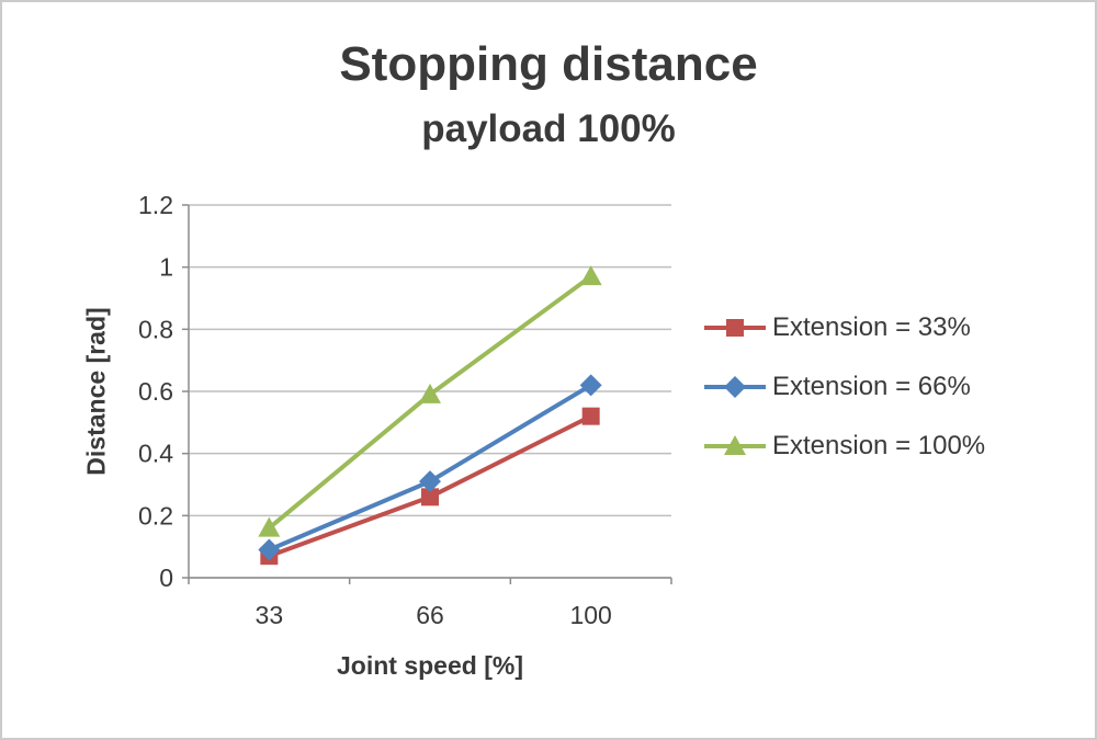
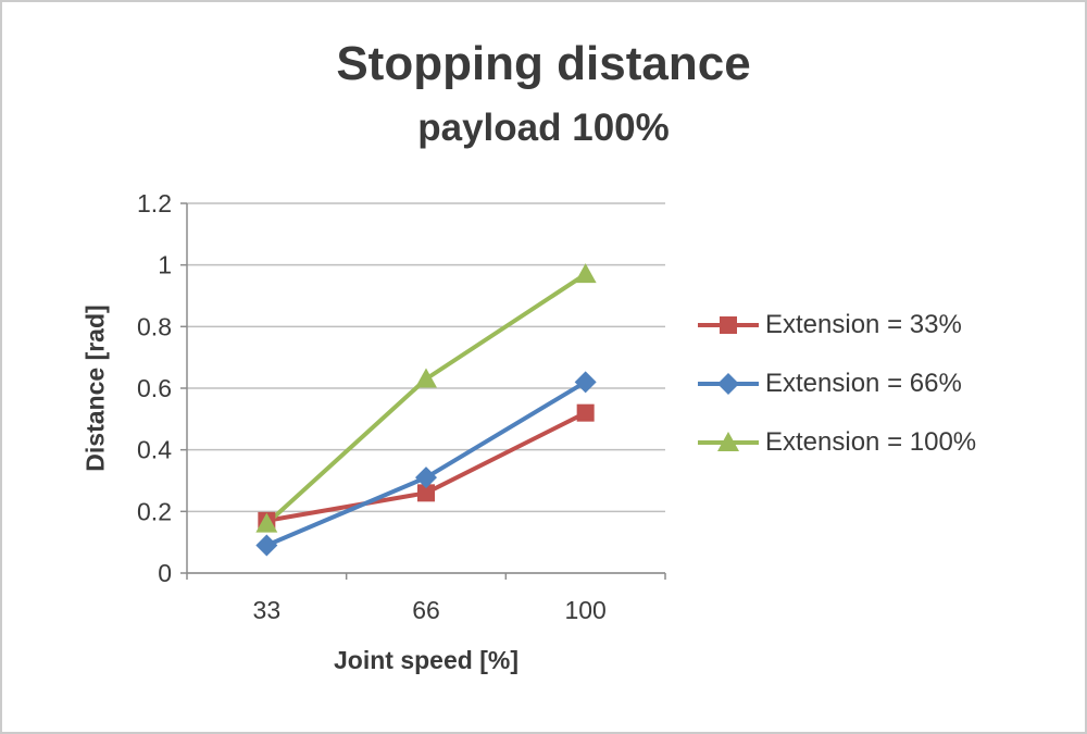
Extension = 33%/33: 0.07 -> 0.17
Extension = 100%/66: 0.59 -> 0.63
